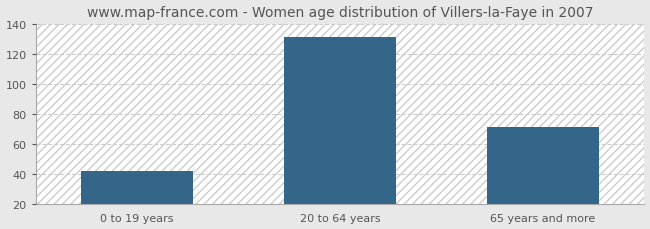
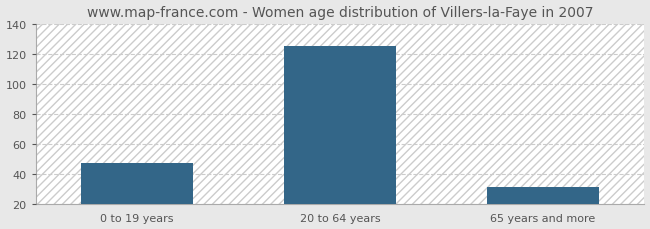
0 to 19 years: 42 -> 47
20 to 64 years: 131 -> 125
65 years and more: 71 -> 31
